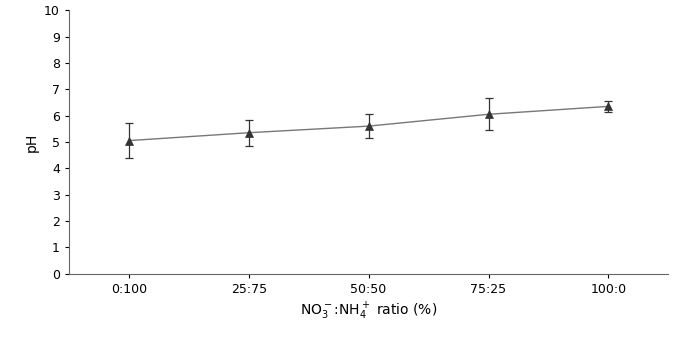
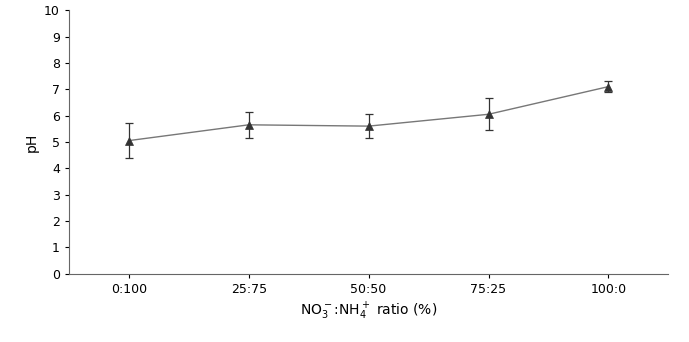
25:75: 5.35 -> 5.65
100:0: 6.35 -> 7.10
